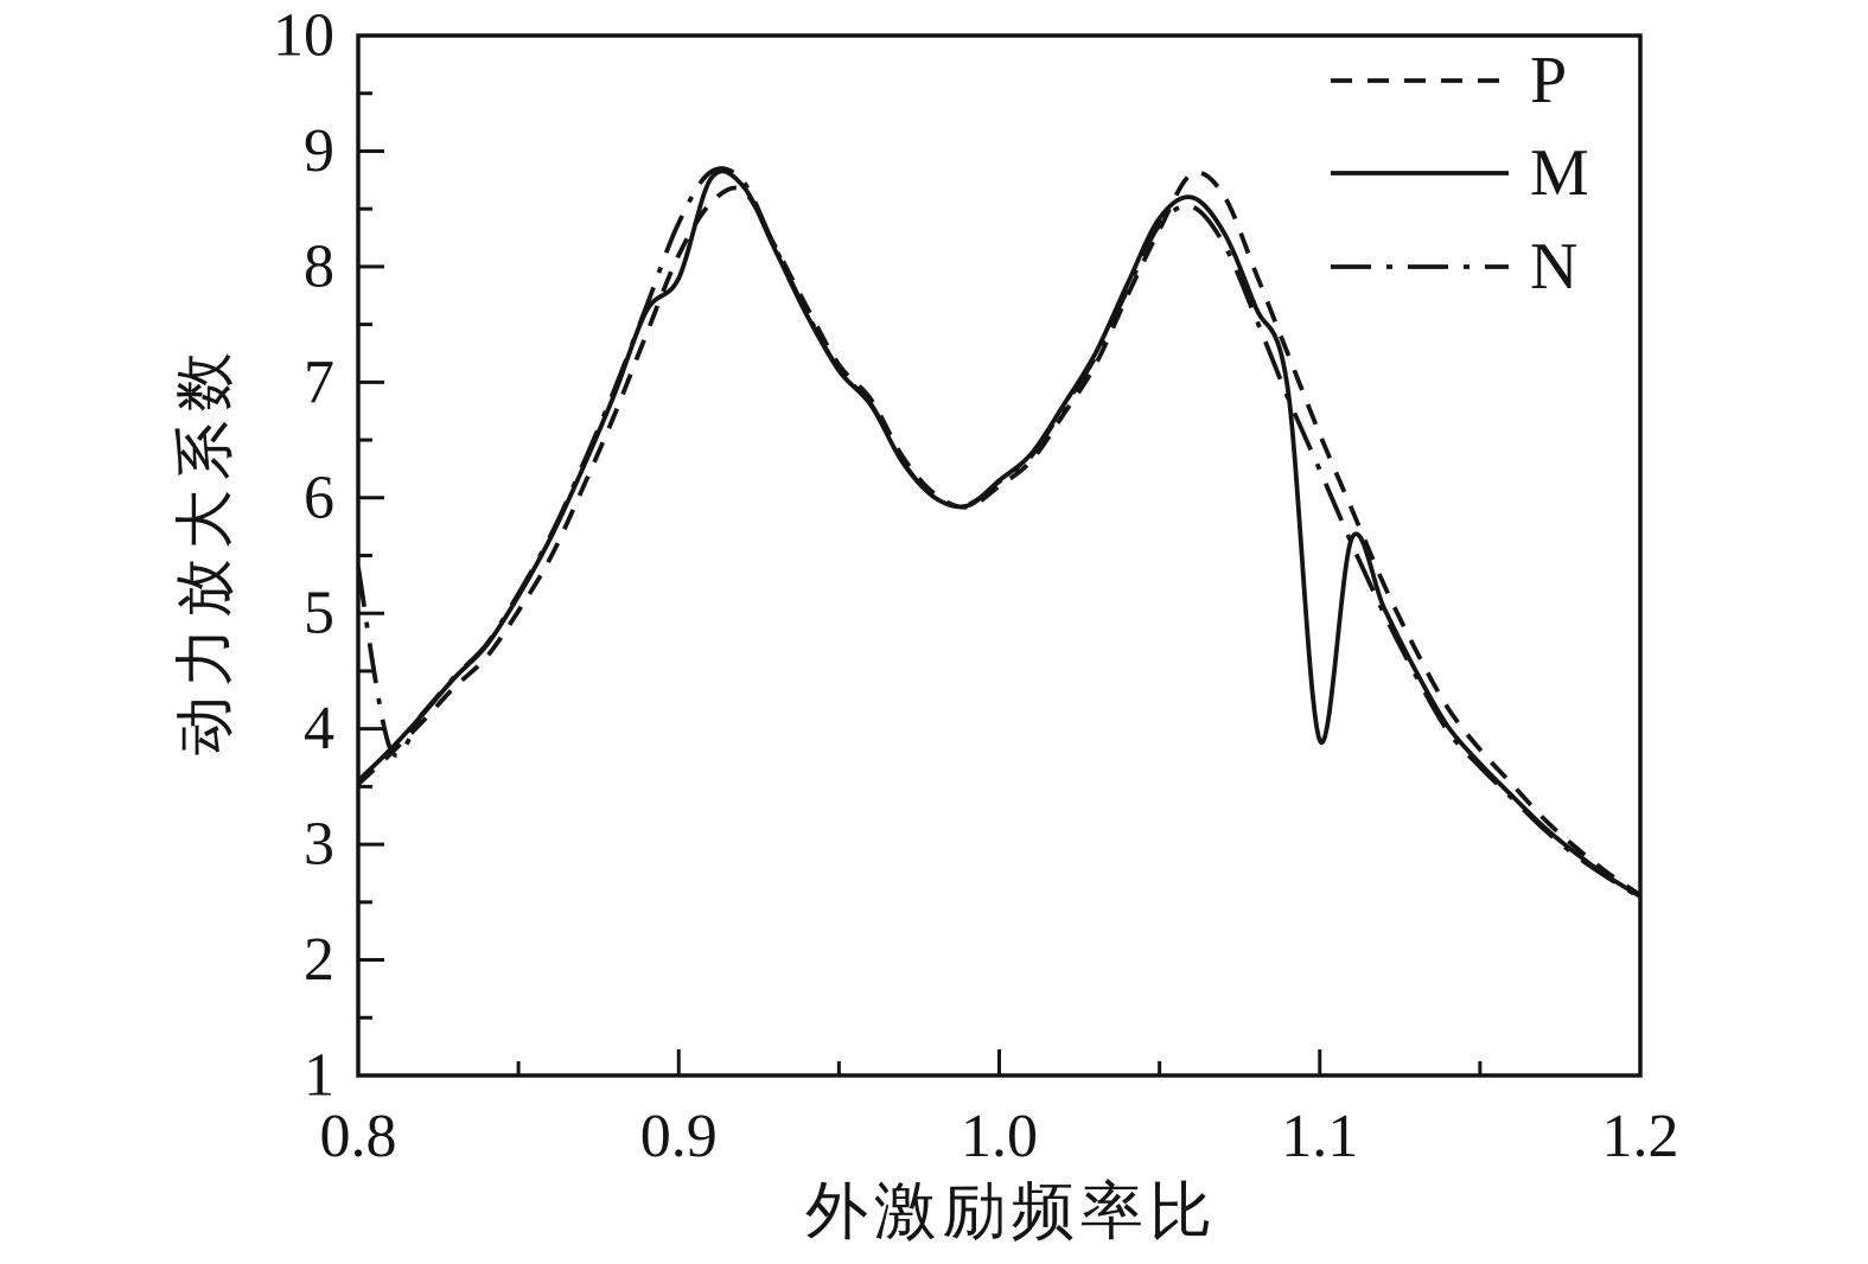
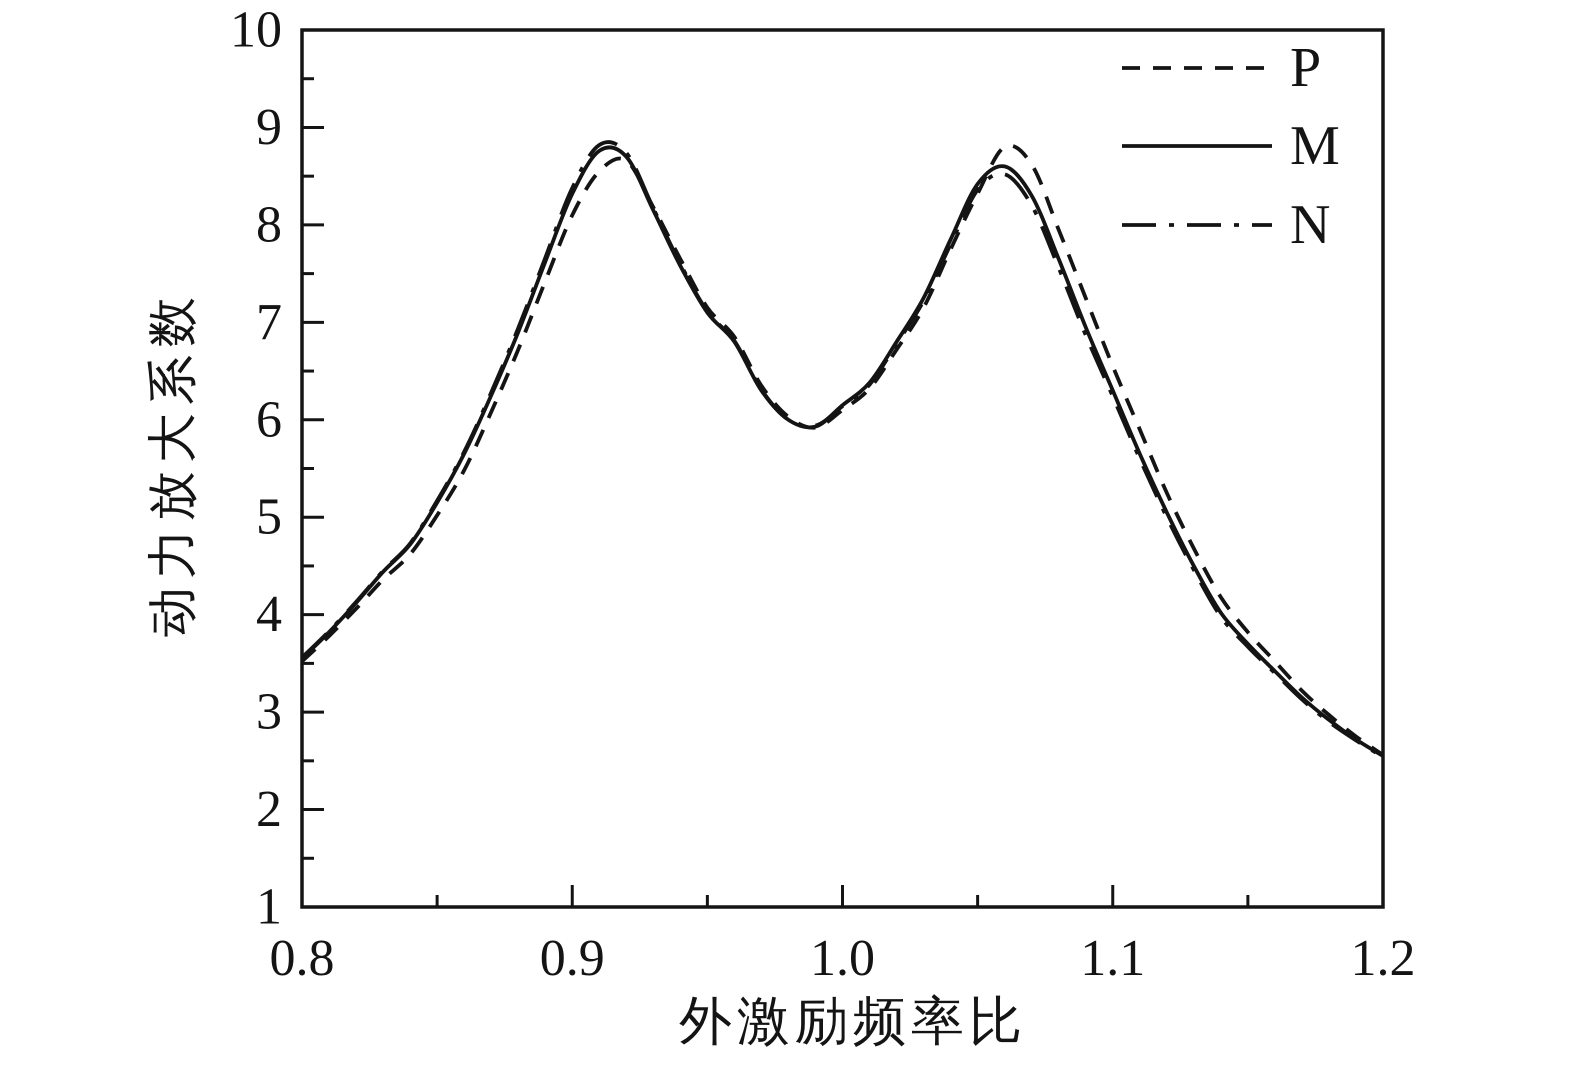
N/0.8: 5.4 -> 3.6
M/0.9: 7.9 -> 8.3
M/1.1: 3.9 -> 6.3
